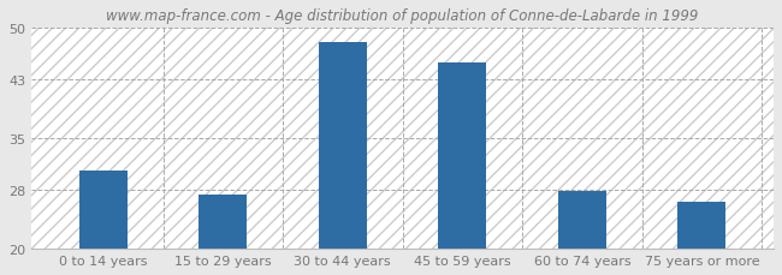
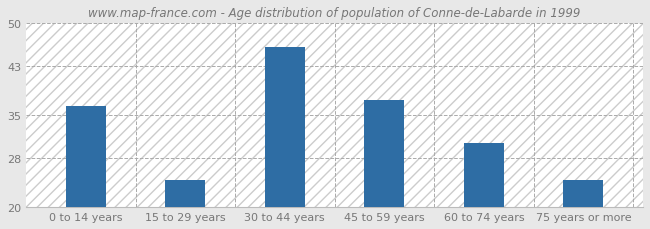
0 to 14 years: 30.6 -> 36.5
15 to 29 years: 27.4 -> 24.5
30 to 44 years: 48.0 -> 46.0
45 to 59 years: 45.2 -> 37.5
60 to 74 years: 27.8 -> 30.5
75 years or more: 26.4 -> 24.5
